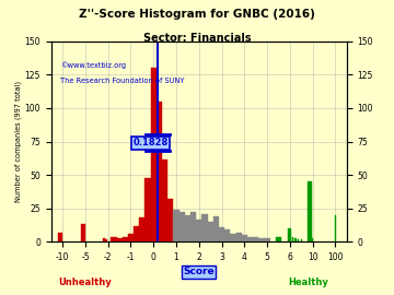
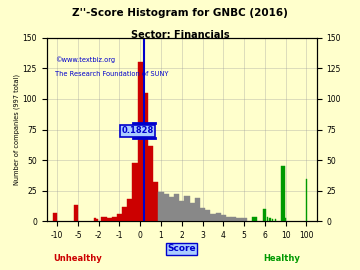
100: 20 -> 35
